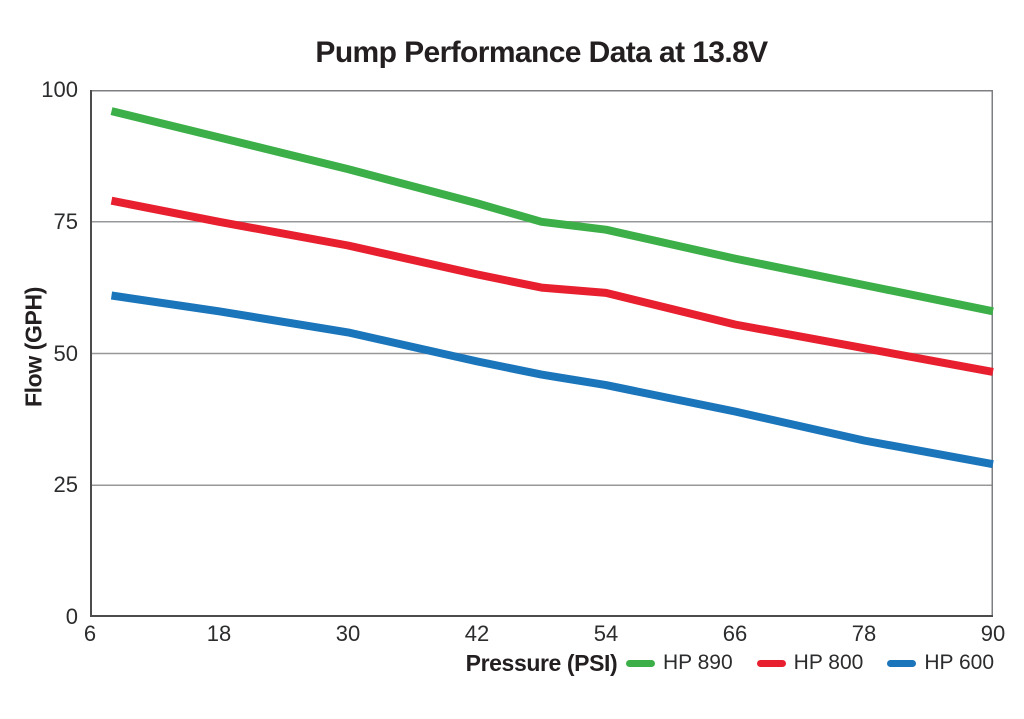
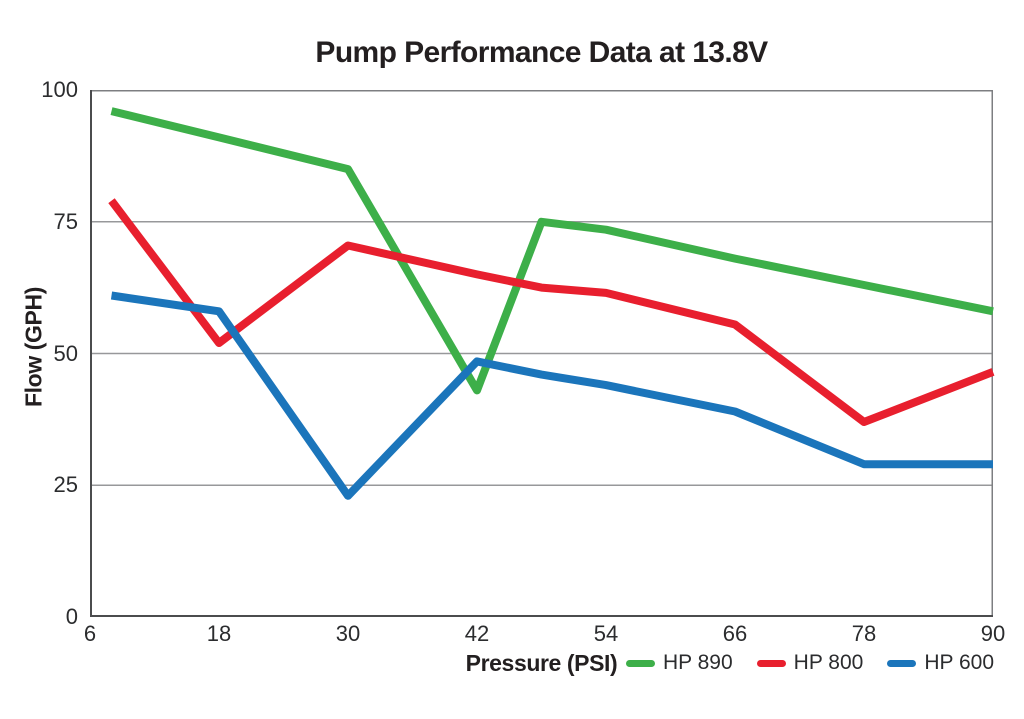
HP 800/18: 75 -> 52
HP 600/30: 54 -> 23
HP 890/42: 78 -> 43
HP 800/78: 51 -> 37
HP 600/78: 34 -> 29
